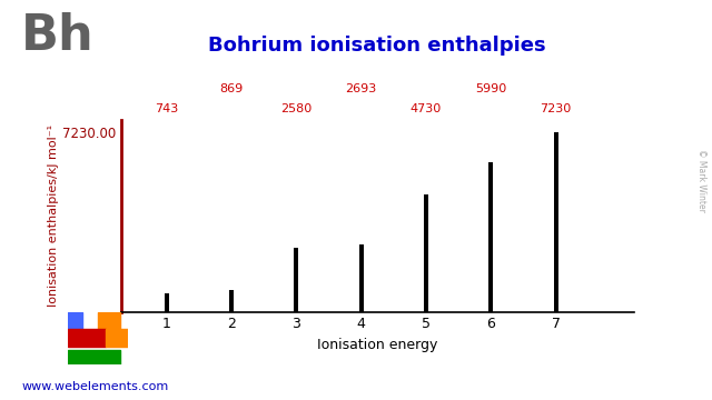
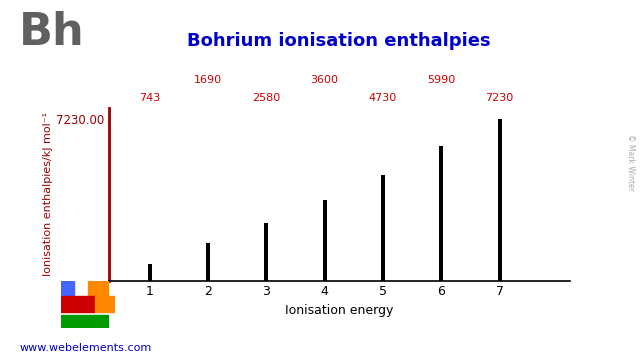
2: 869 -> 1690
4: 2693 -> 3600
